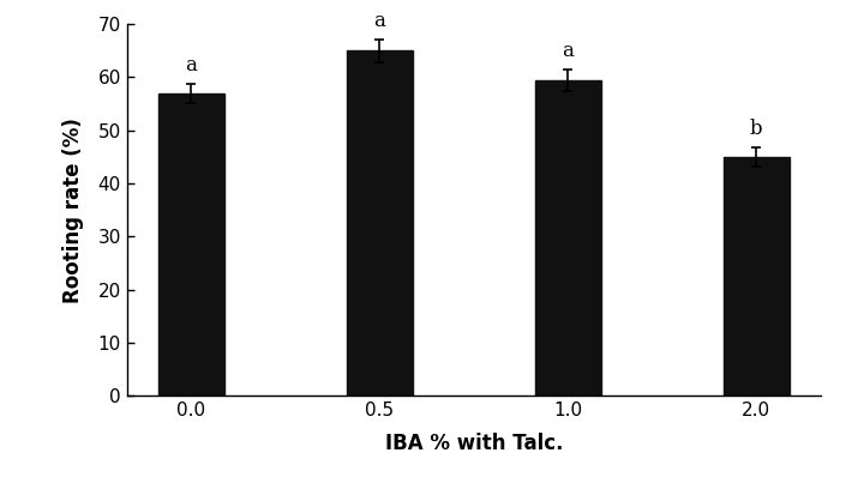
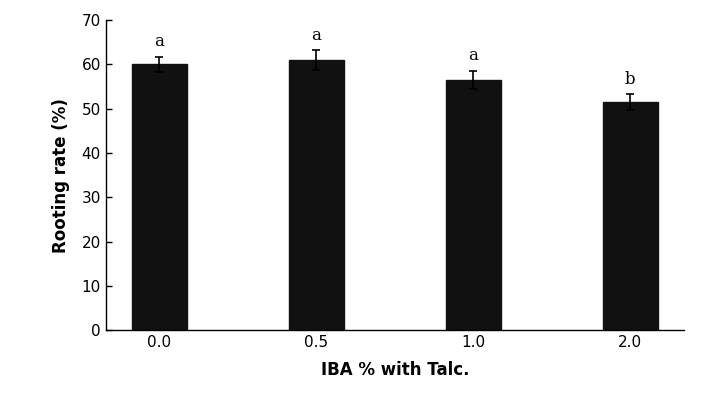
0.0: 57.0 -> 60.0
0.5: 65.0 -> 61.0
1.0: 59.5 -> 56.5
2.0: 45.0 -> 51.5
